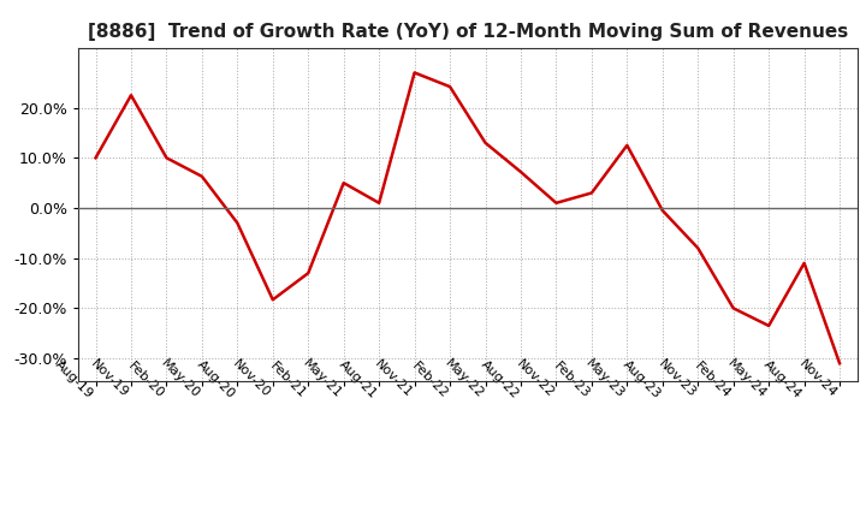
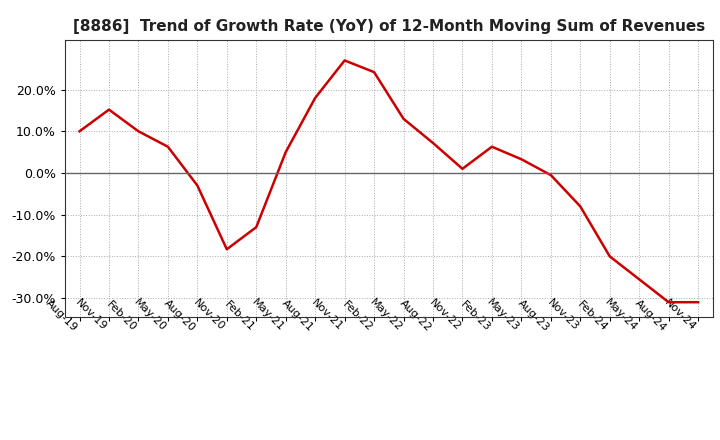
Nov-19: 22.5% -> 15.2%
Aug-21: 1.0% -> 18.0%
Feb-23: 3.0% -> 6.3%
May-23: 12.5% -> 3.3%
May-24: -23.5% -> -25.5%
Aug-24: -11.0% -> -31.0%
